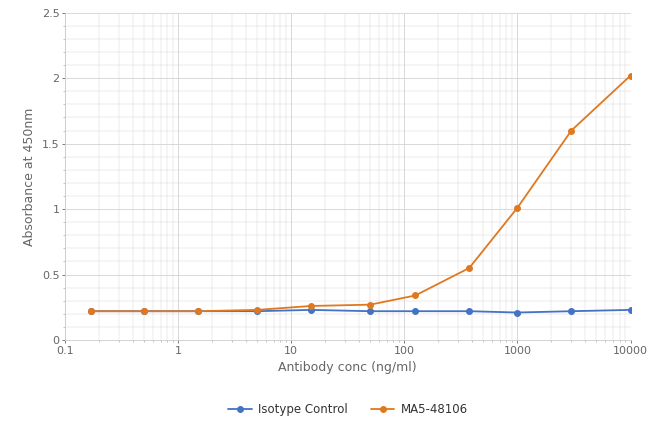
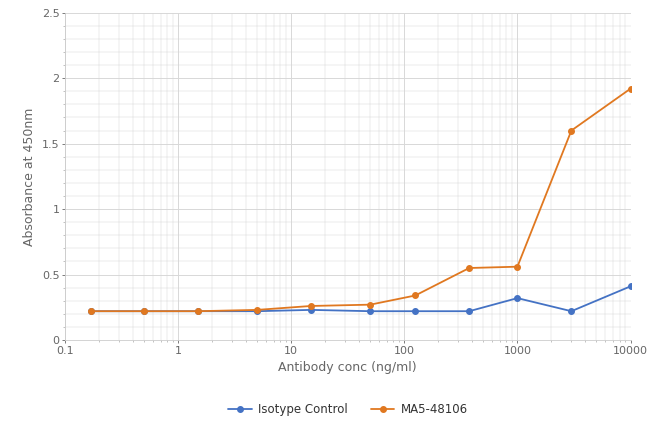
Isotype Control/1000: 0.21 -> 0.32
MA5-48106/1000: 1.01 -> 0.56
Isotype Control/10000: 0.23 -> 0.41
MA5-48106/10000: 2.02 -> 1.92
